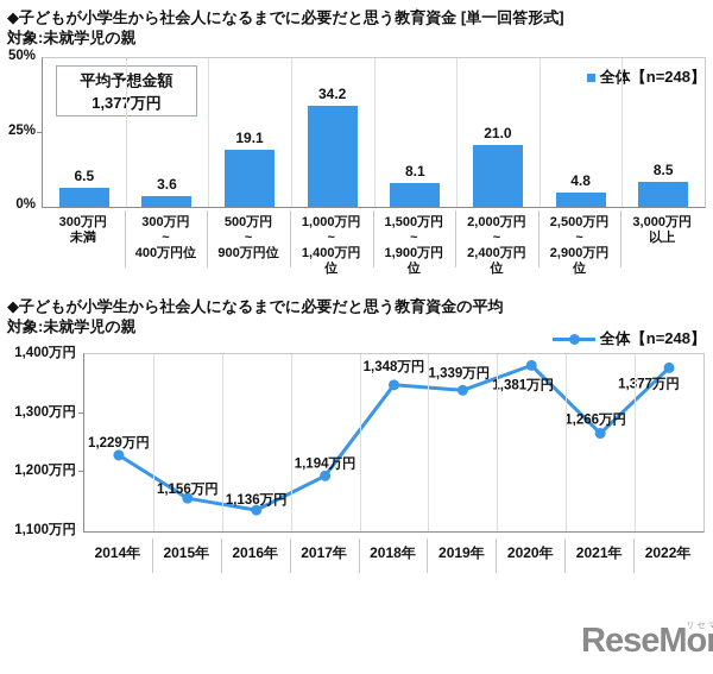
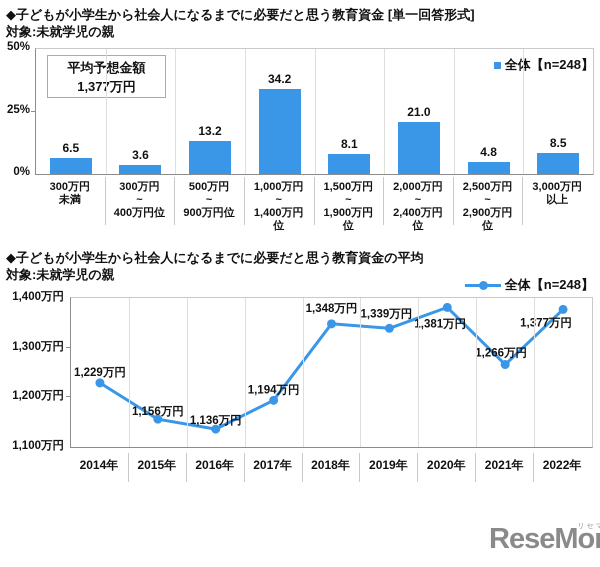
◆子どもが小学生から社会人になるまでに必要だと思う教育資金 [単一回答形式]/500万円 ~ 900万円位: 19.1 -> 13.2
